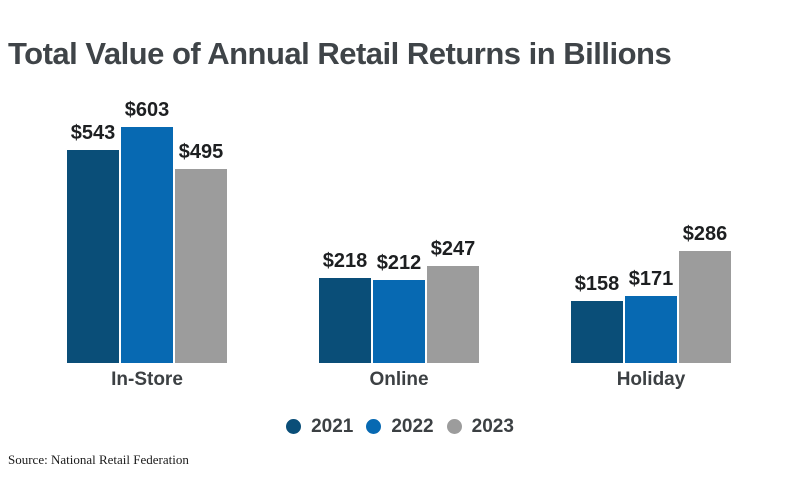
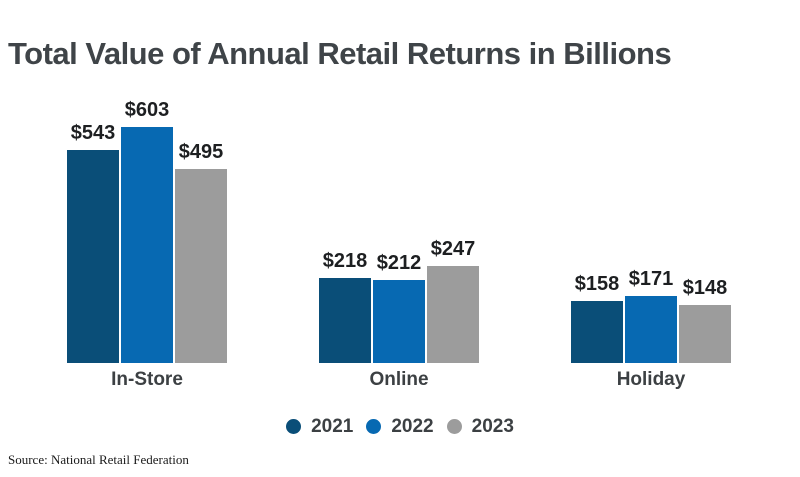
2023/Holiday: $286 -> $148
